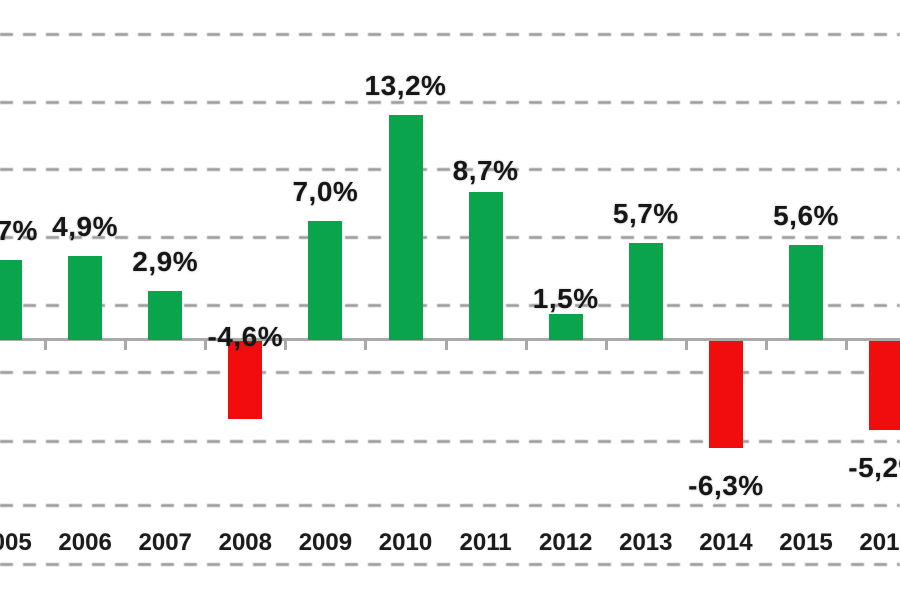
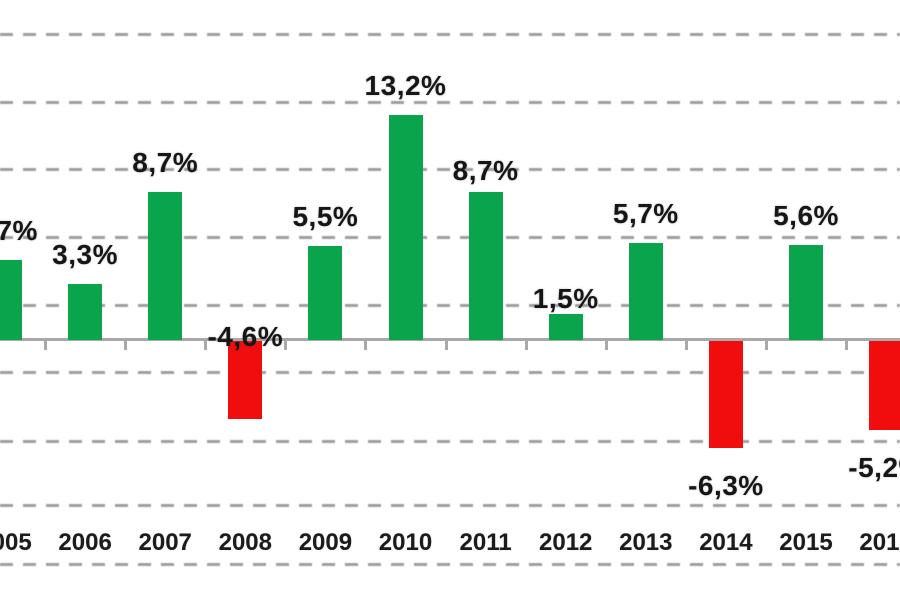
2006: 4,9% -> 3,3%
2007: 2,9% -> 8,7%
2009: 7,0% -> 5,5%
